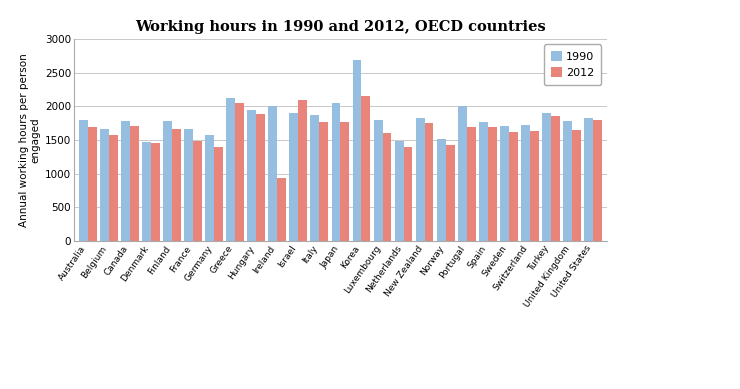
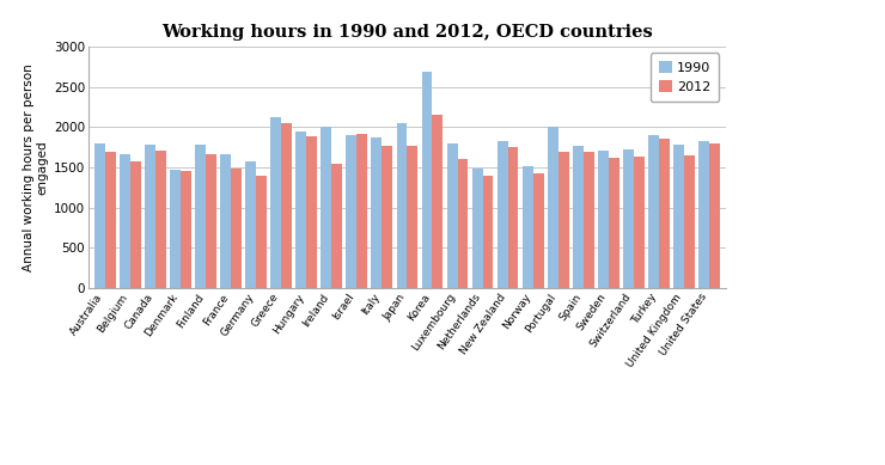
2012/Ireland: 940 -> 1540
2012/Israel: 2100 -> 1920
